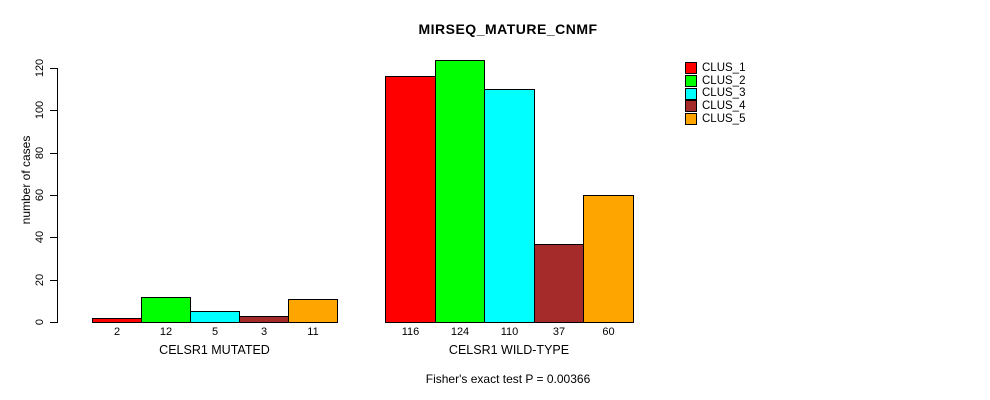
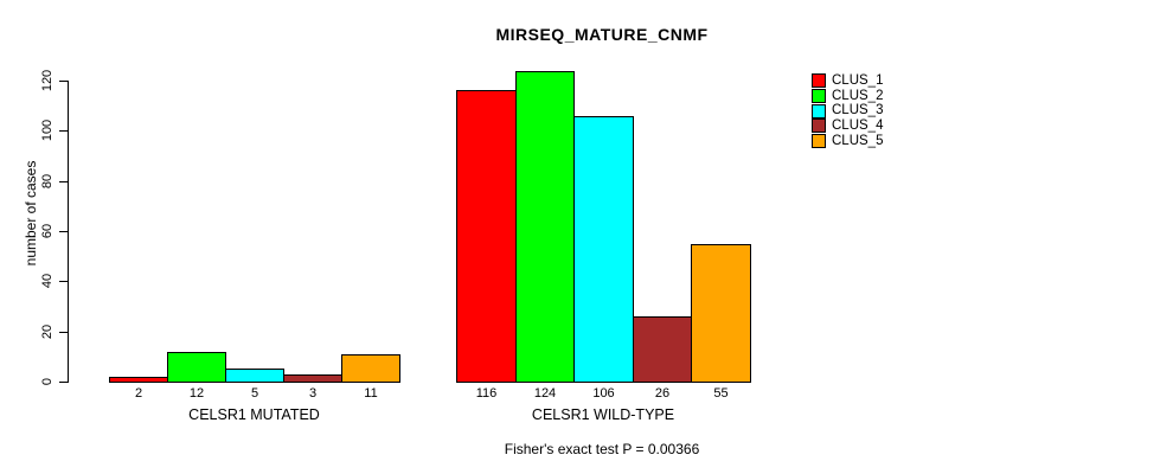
CLUS_3/CELSR1 WILD-TYPE: 110 -> 106
CLUS_4/CELSR1 WILD-TYPE: 37 -> 26
CLUS_5/CELSR1 WILD-TYPE: 60 -> 55
